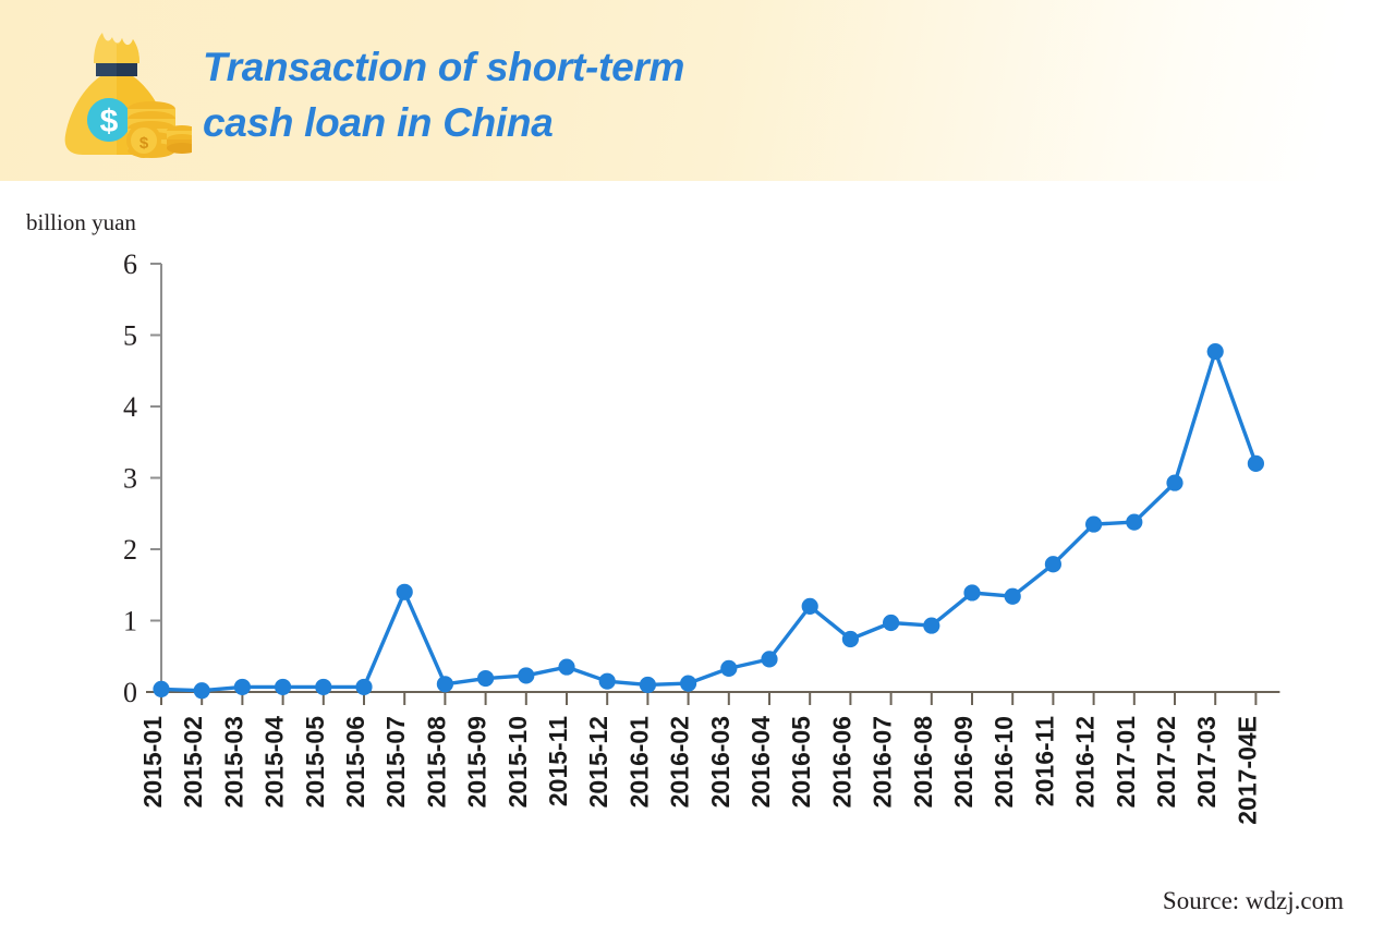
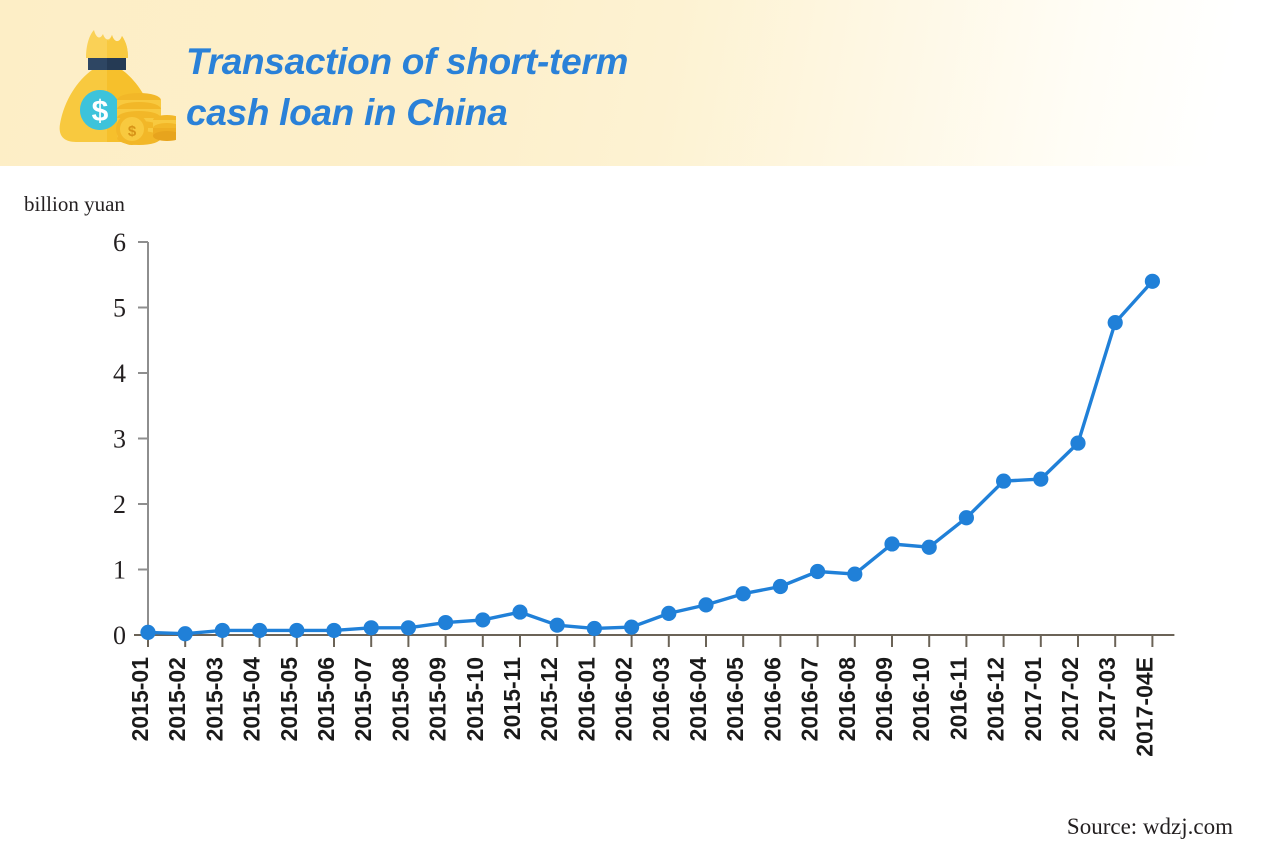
2015-07: 1.4 -> 0.1
2016-05: 1.2 -> 0.6
2017-04E: 3.2 -> 5.4
